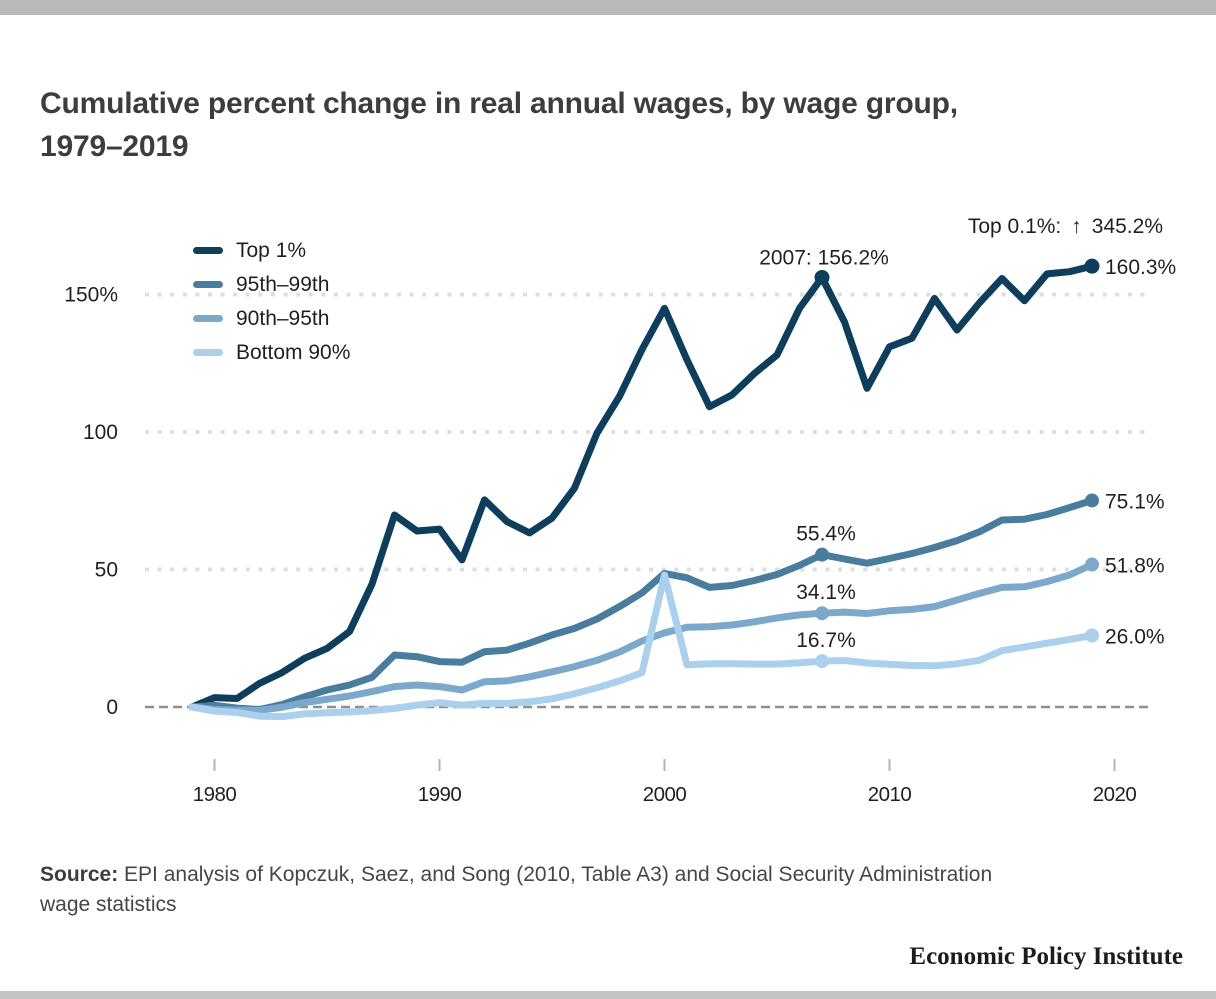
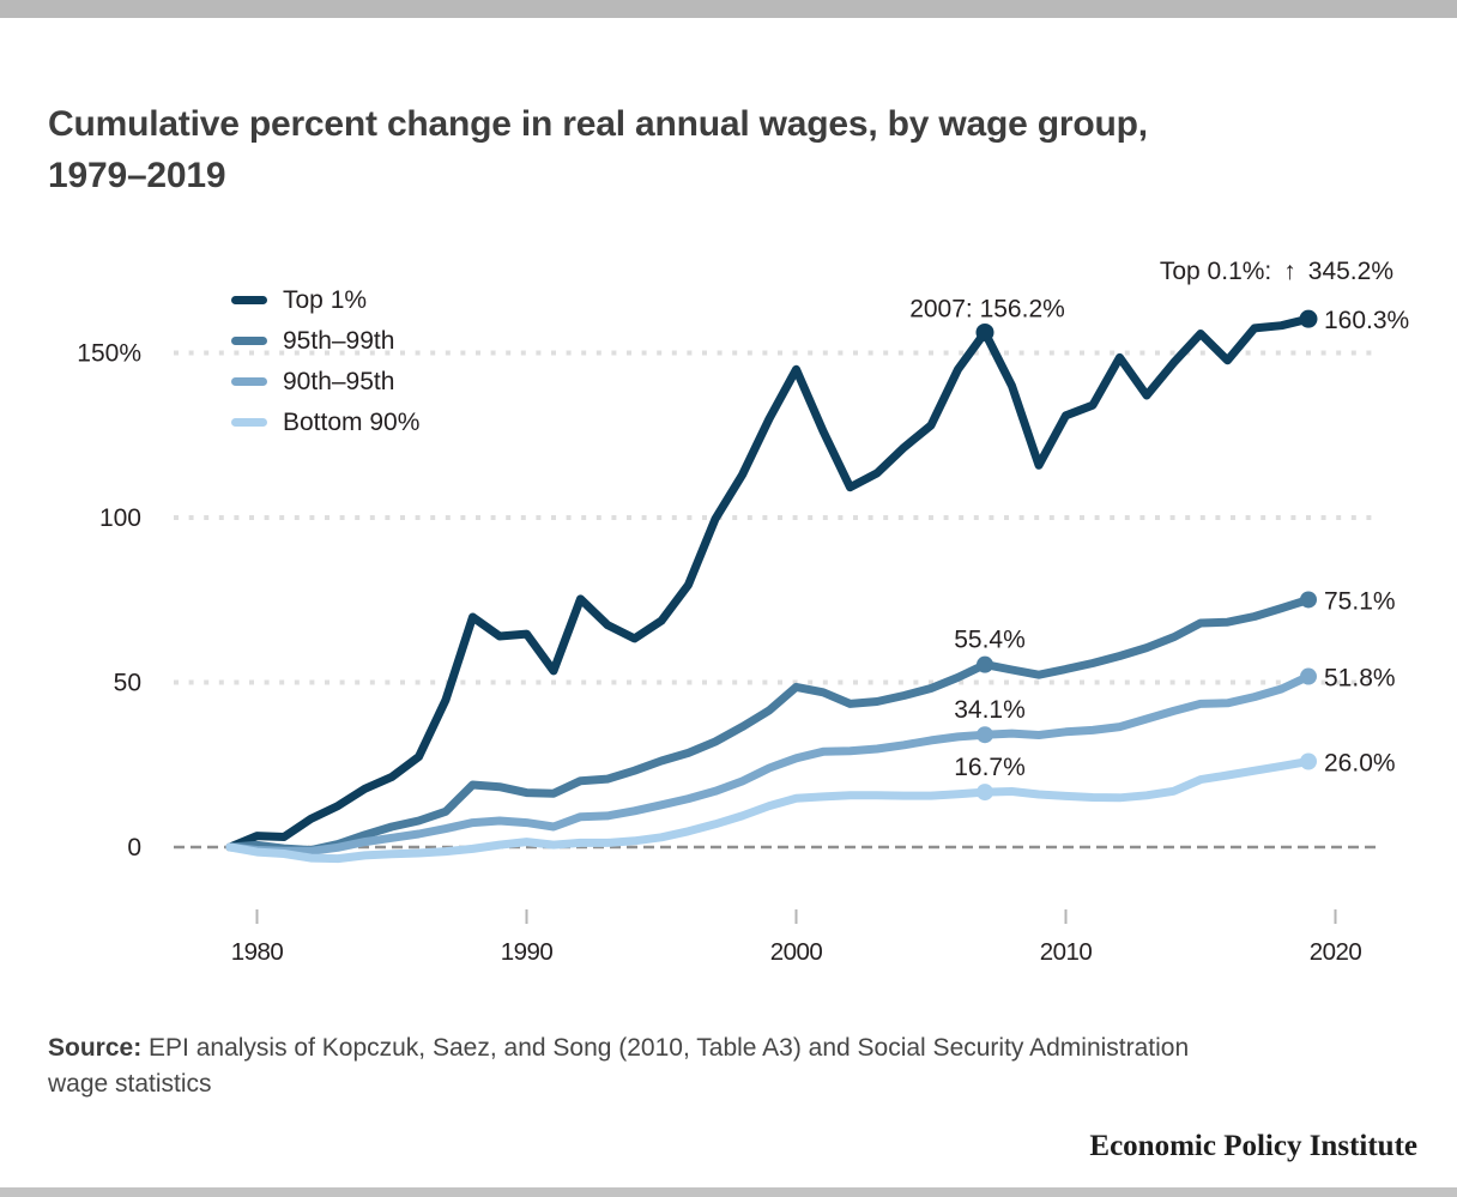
Bottom 90%/2000: 48% -> 15%
